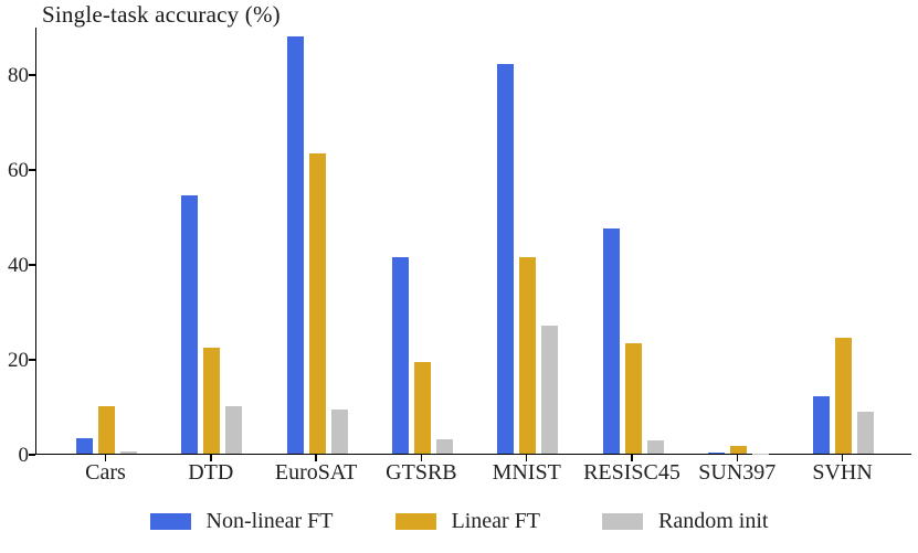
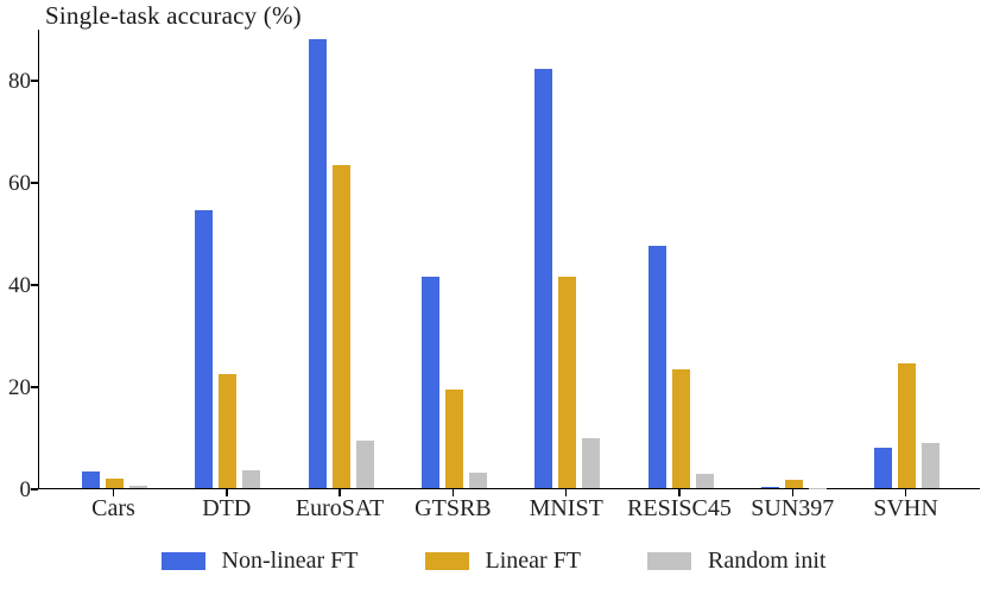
Linear FT/Cars: 10 -> 2
Random init/DTD: 10 -> 4
Random init/MNIST: 27 -> 10
Non-linear FT/SVHN: 12 -> 8
